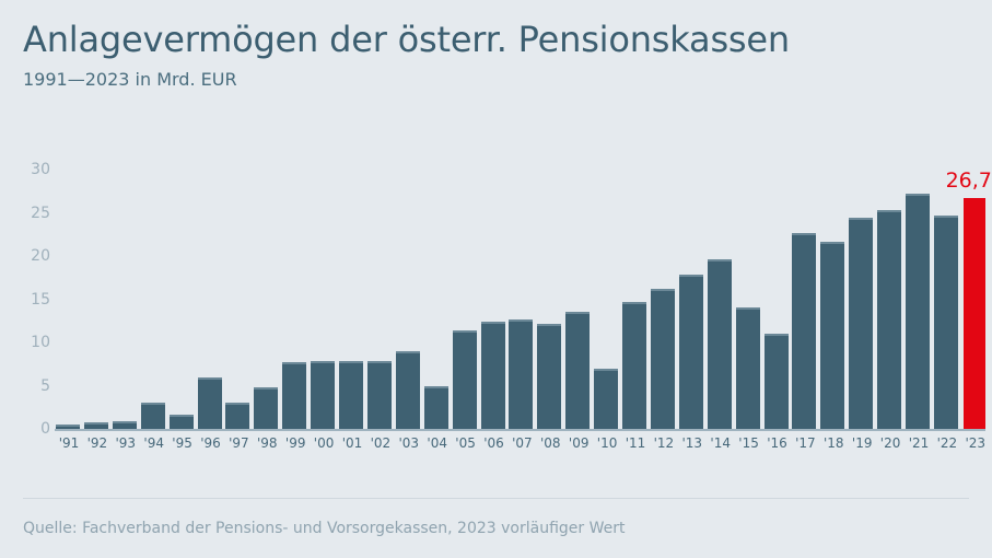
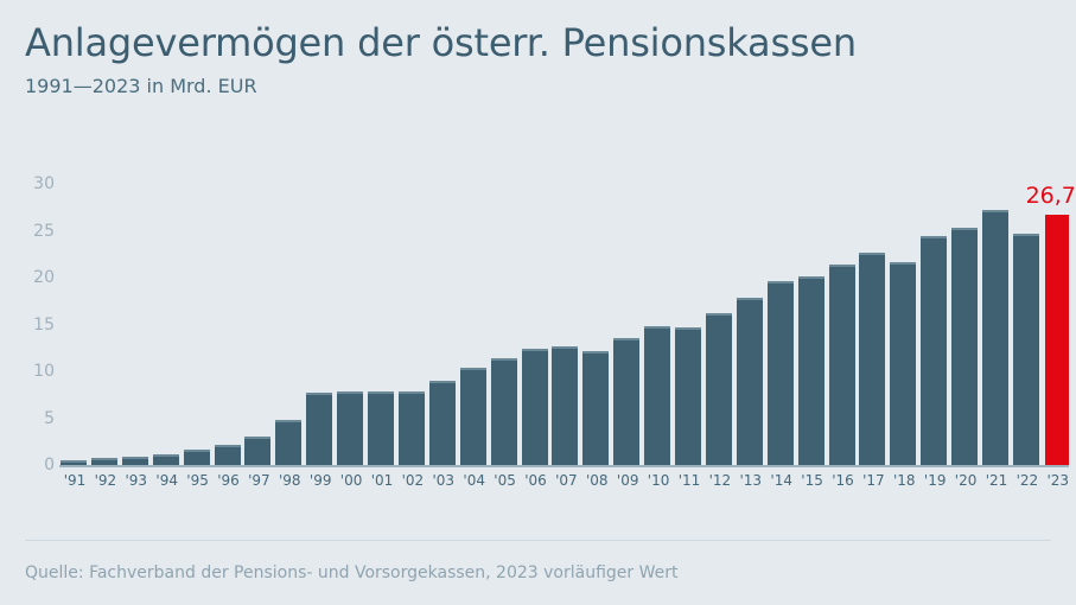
'94: 3 -> 1
'96: 6 -> 2
'04: 5 -> 10
'10: 7 -> 15
'15: 14 -> 20
'16: 11 -> 21
